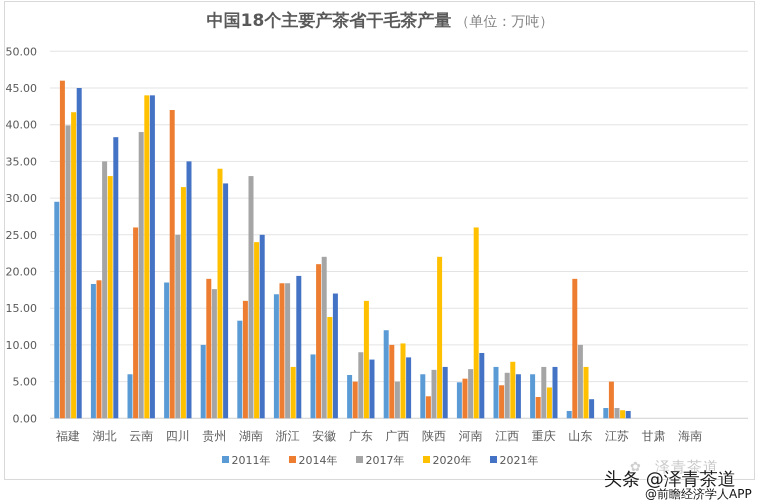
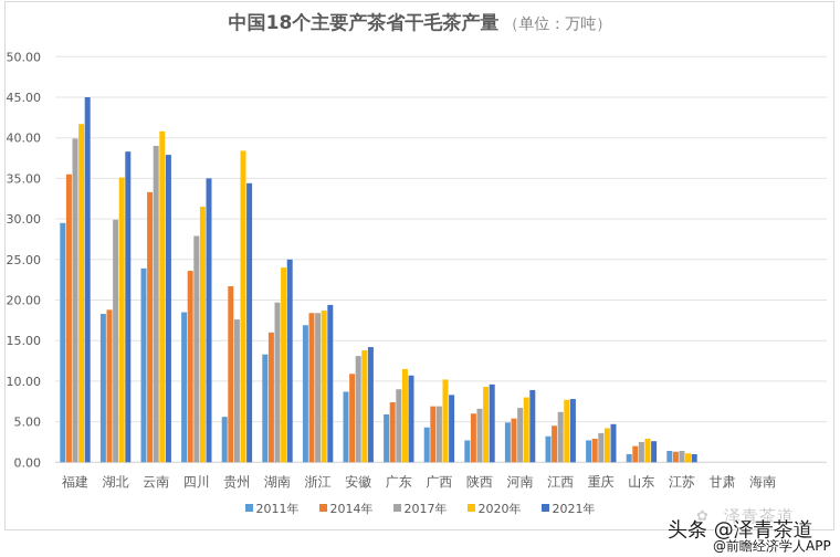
2014年/福建: 46 -> 36
2017年/湖北: 35 -> 30
2020年/湖北: 33 -> 35
2011年/云南: 6 -> 24
2014年/云南: 26 -> 33
2020年/云南: 44 -> 41
2021年/云南: 44 -> 38
2014年/四川: 42 -> 24
2017年/四川: 25 -> 28
2011年/贵州: 10 -> 6
2014年/贵州: 19 -> 22
2020年/贵州: 34 -> 38
2021年/贵州: 32 -> 34
2017年/湖南: 33 -> 20
2020年/浙江: 7 -> 19
2014年/安徽: 21 -> 11
2017年/安徽: 22 -> 13
2021年/安徽: 17 -> 14
2014年/广东: 5 -> 7
2020年/广东: 16 -> 12
2021年/广东: 8 -> 11
2011年/广西: 12 -> 4
2014年/广西: 10 -> 7
2017年/广西: 5 -> 7
2011年/陕西: 6 -> 3
2014年/陕西: 3 -> 6
2020年/陕西: 22 -> 9
2021年/陕西: 7 -> 10
2020年/河南: 26 -> 8
2011年/江西: 7 -> 3
2021年/江西: 6 -> 8
2011年/重庆: 6 -> 3
2017年/重庆: 7 -> 4
2021年/重庆: 7 -> 5
2014年/山东: 19 -> 2
2017年/山东: 10 -> 2
2020年/山东: 7 -> 3
2014年/江苏: 5 -> 1
